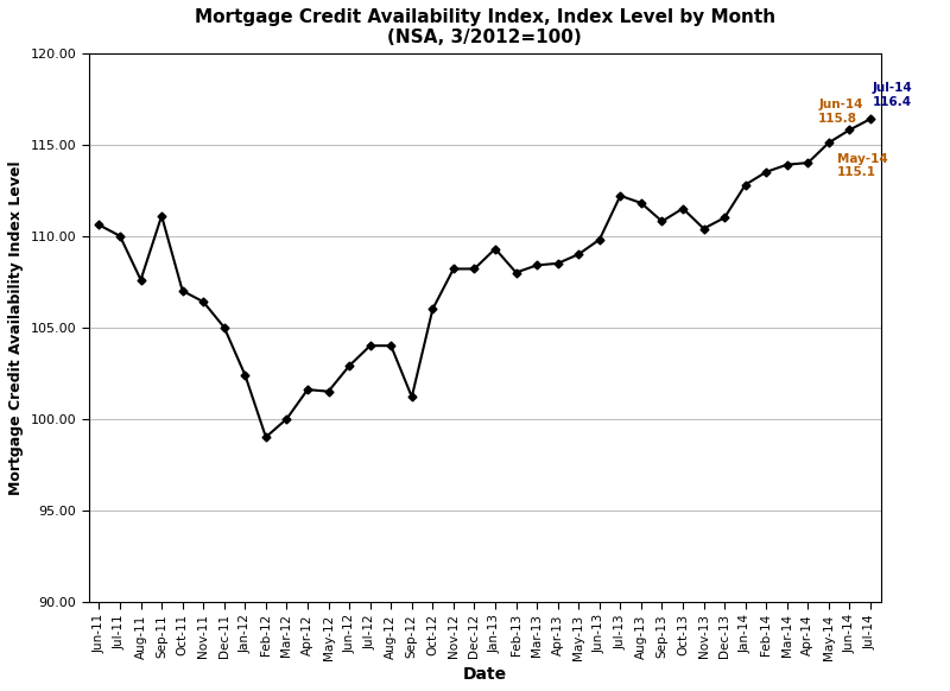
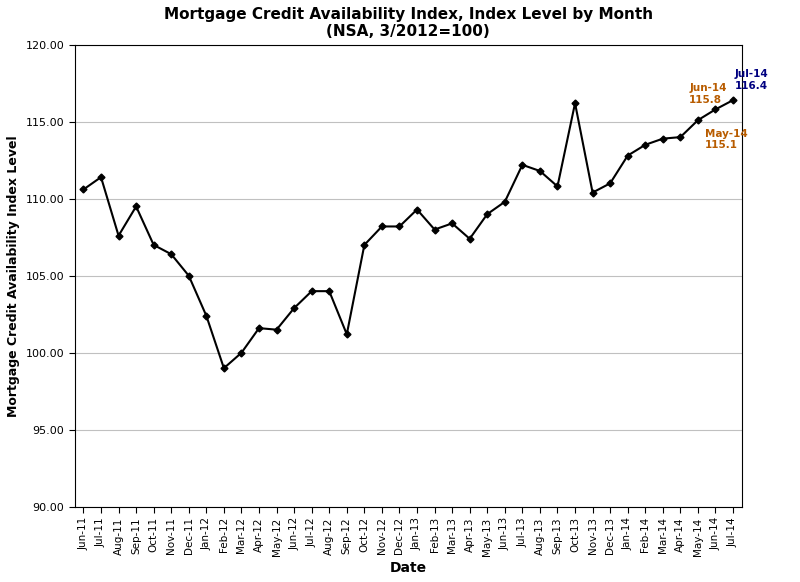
Jul-11: 110.0 -> 111.4
Sep-11: 111.1 -> 109.5
Oct-12: 106.0 -> 107.0
Apr-13: 108.5 -> 107.4
Oct-13: 111.5 -> 116.2
